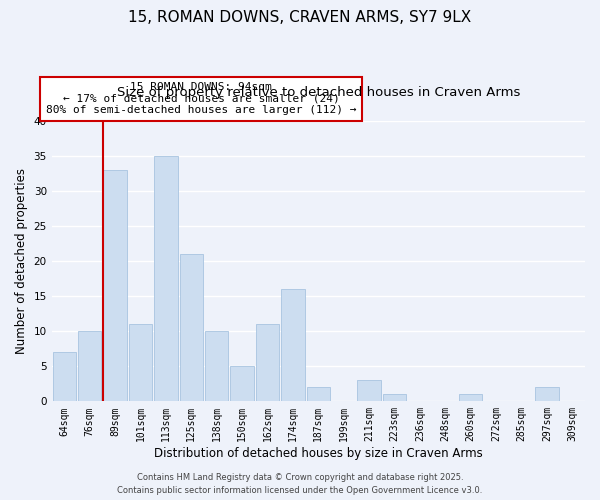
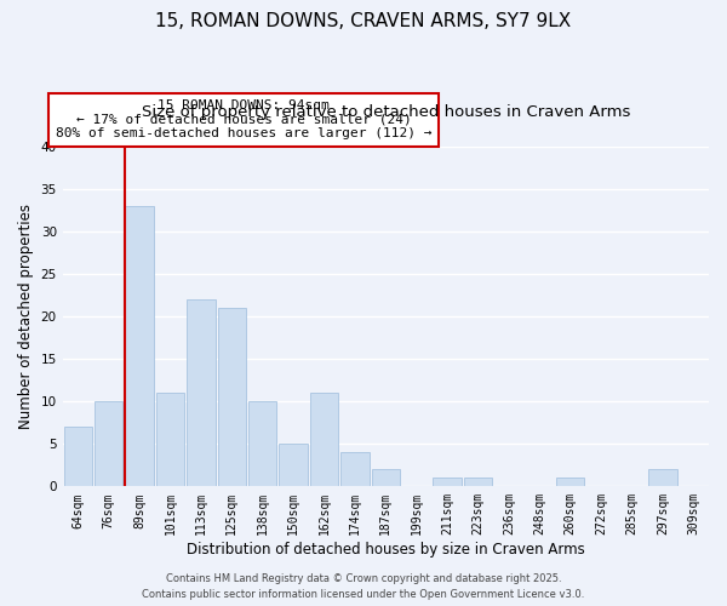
113sqm: 35 -> 22
174sqm: 16 -> 4
211sqm: 3 -> 1
